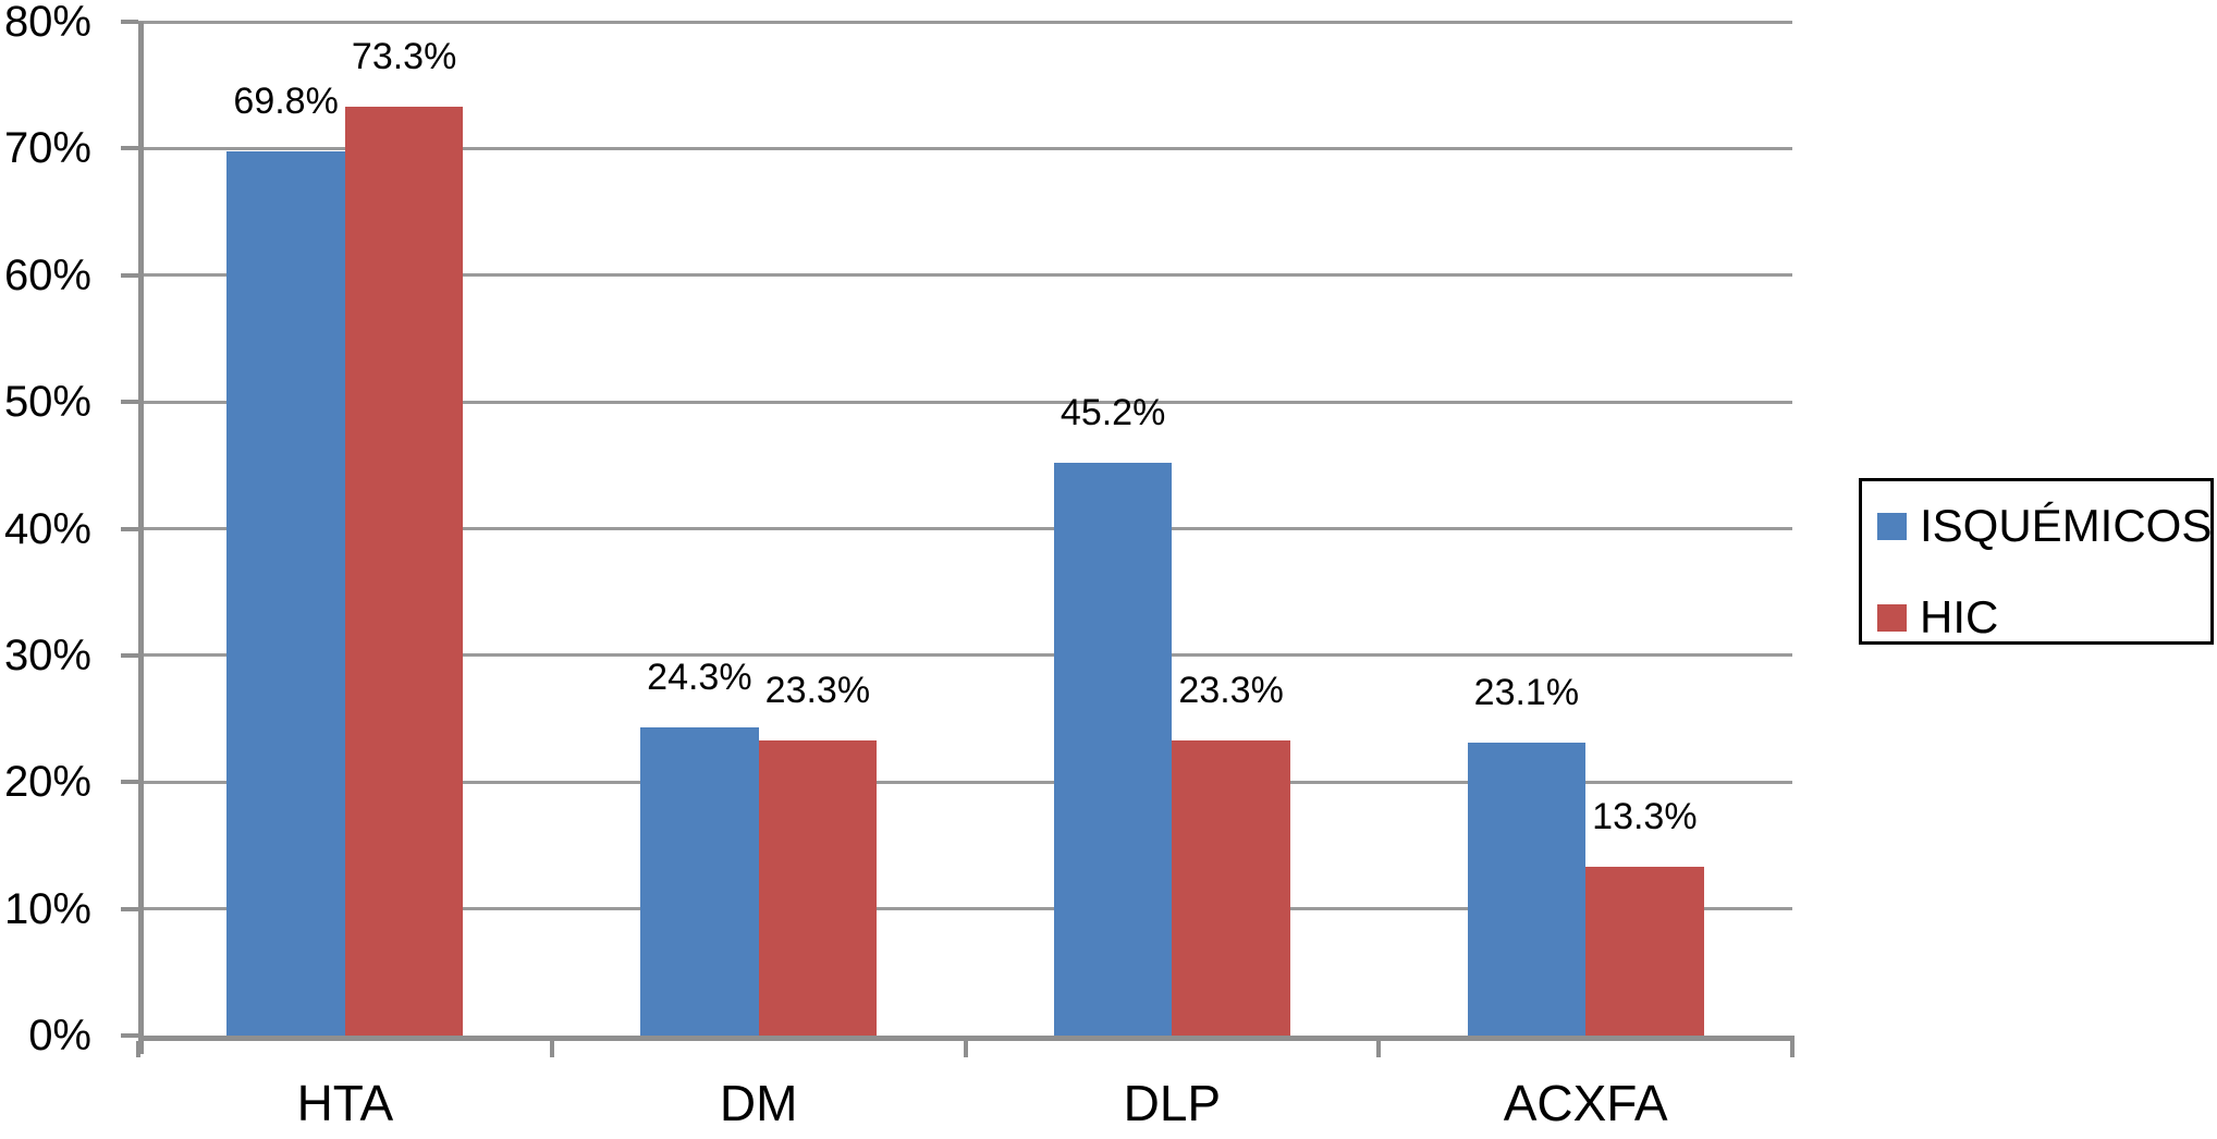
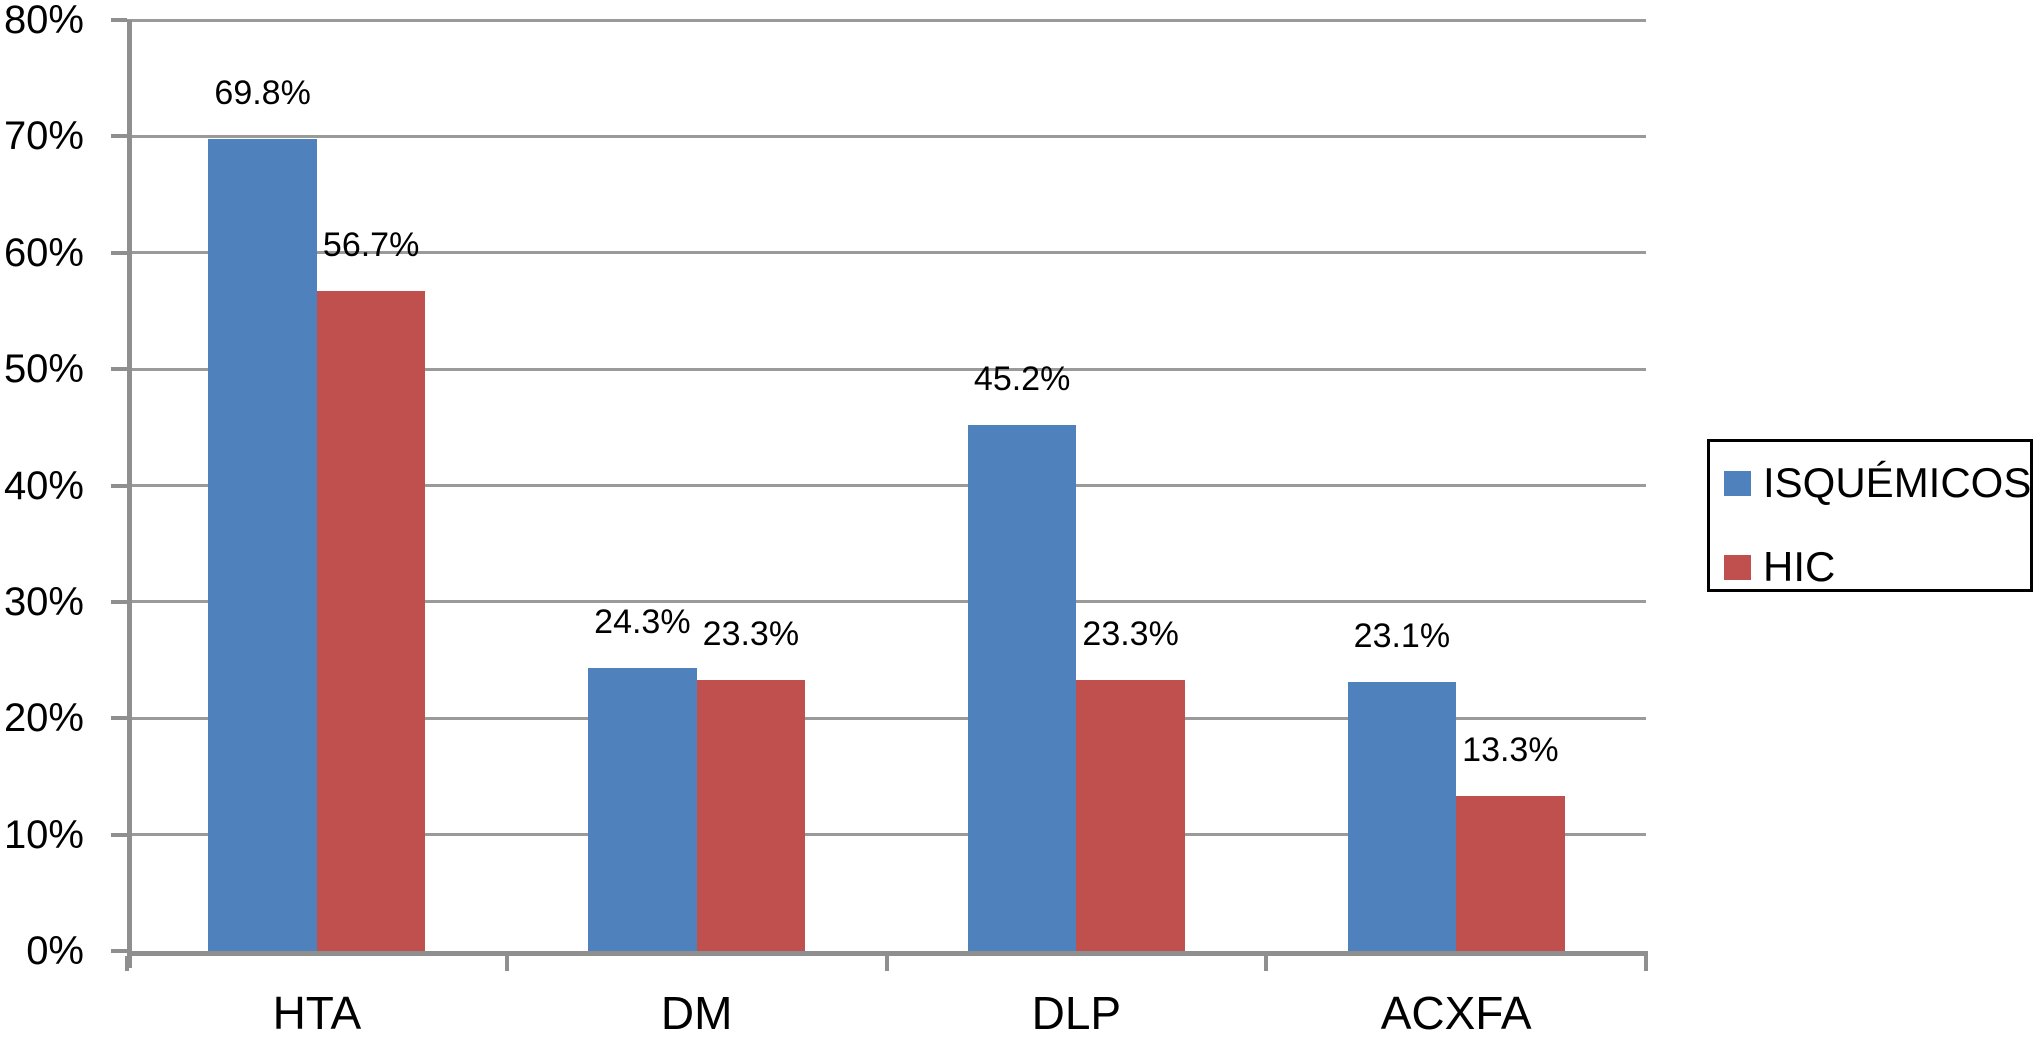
HIC/HTA: 73.3% -> 56.7%
